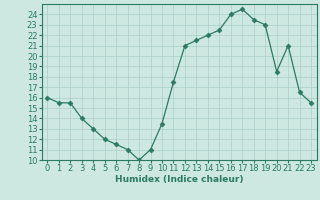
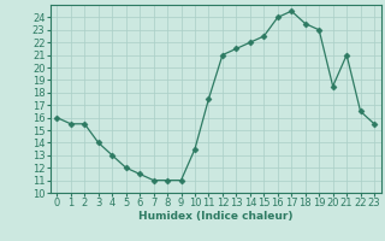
8: 10.0 -> 11.0
